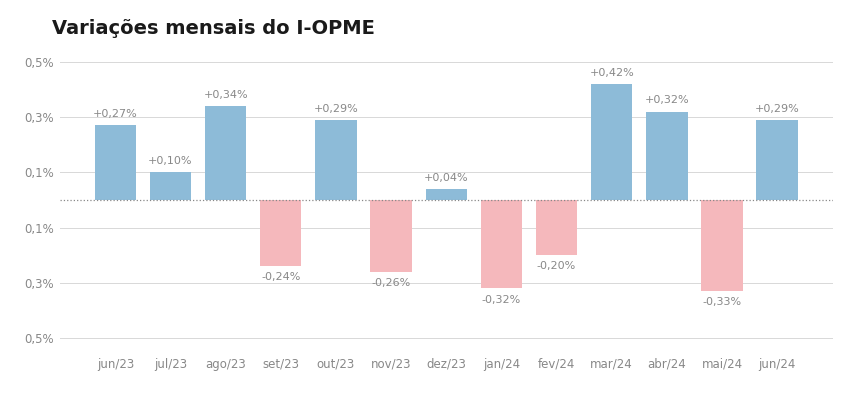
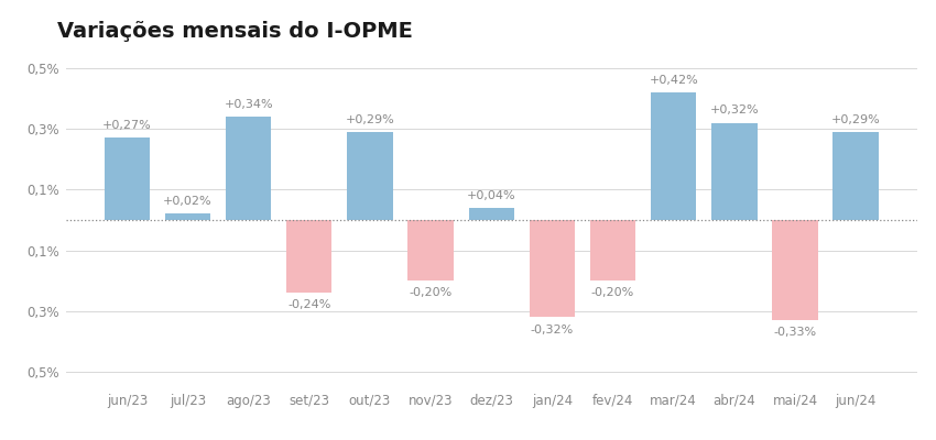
jul/23: +0,10% -> +0,02%
nov/23: -0,26% -> -0,20%
